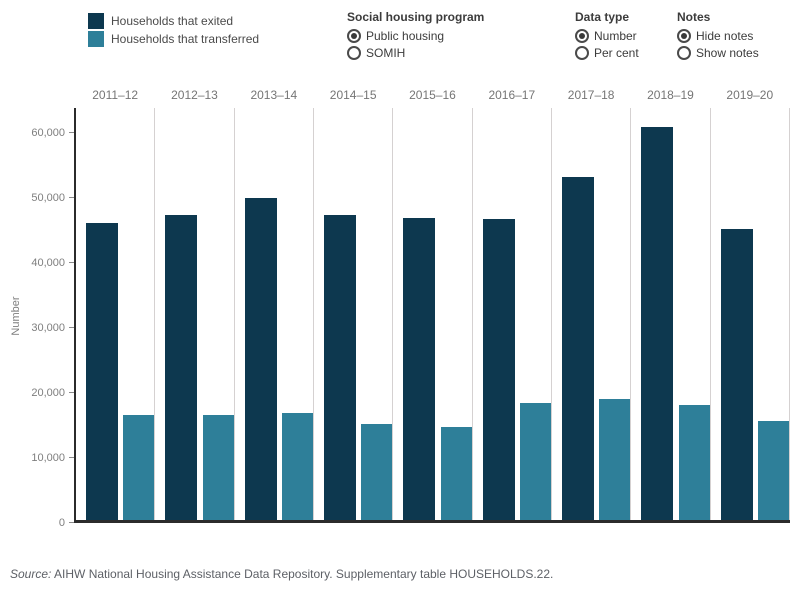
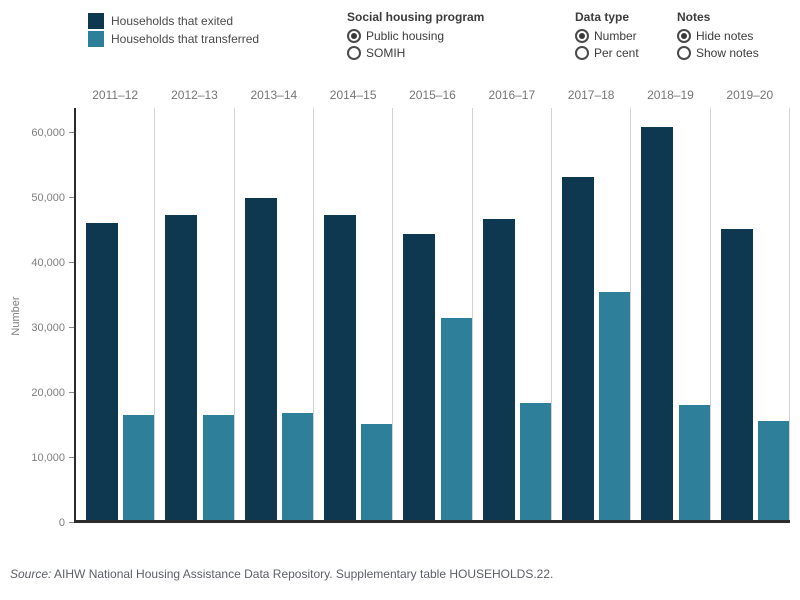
Households that exited/2015–16: 46000 -> 44000
Households that transferred/2015–16: 14000 -> 31000
Households that transferred/2017–18: 19000 -> 35000
